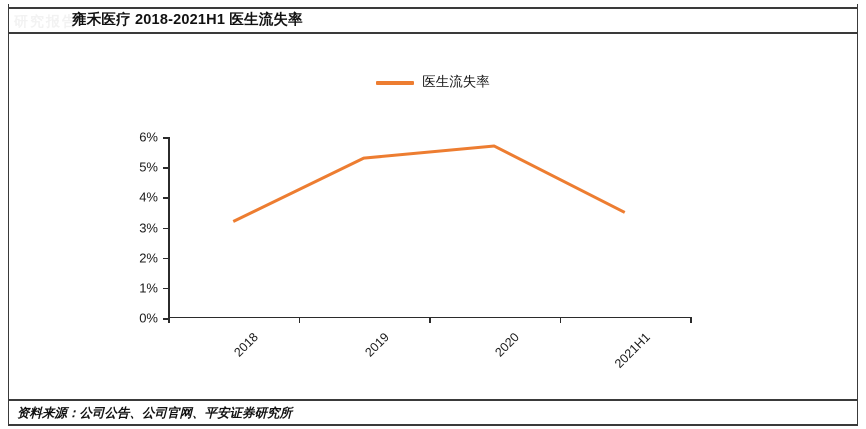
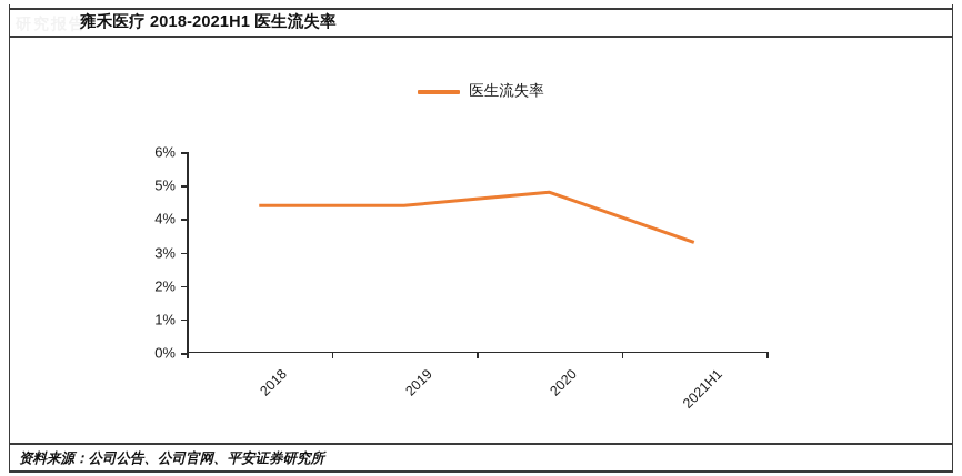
2018: 3.2% -> 4.4%
2019: 5.3% -> 4.4%
2020: 5.7% -> 4.8%
2021H1: 3.5% -> 3.3%
